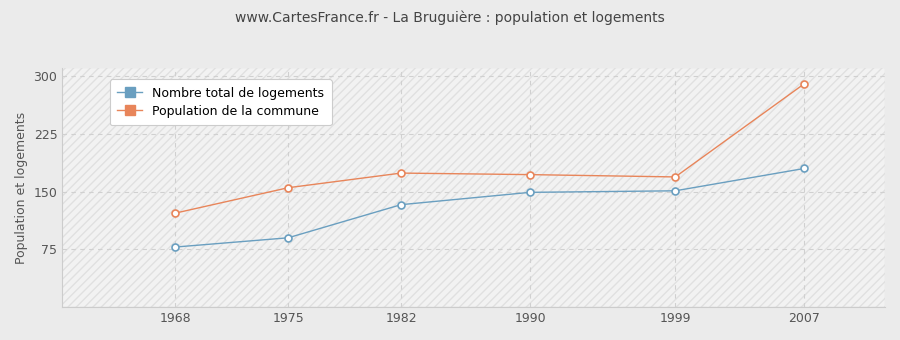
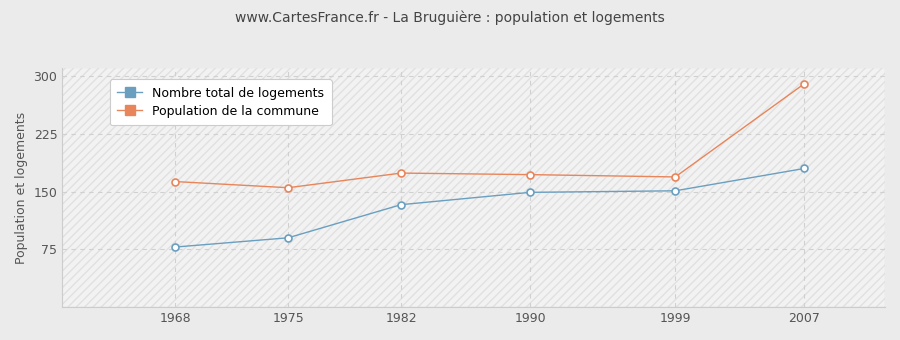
Population de la commune/1968: 122 -> 163
